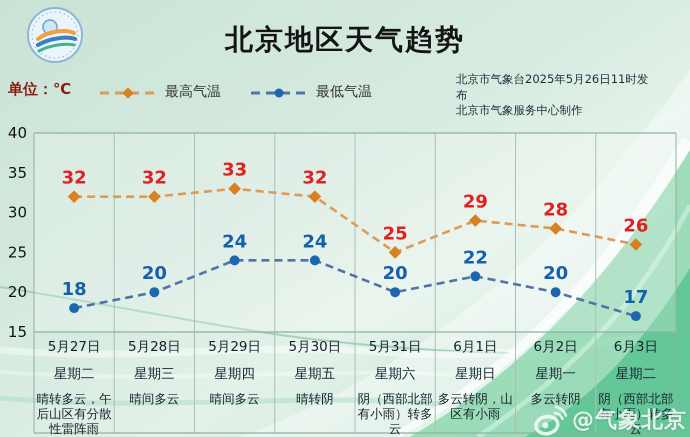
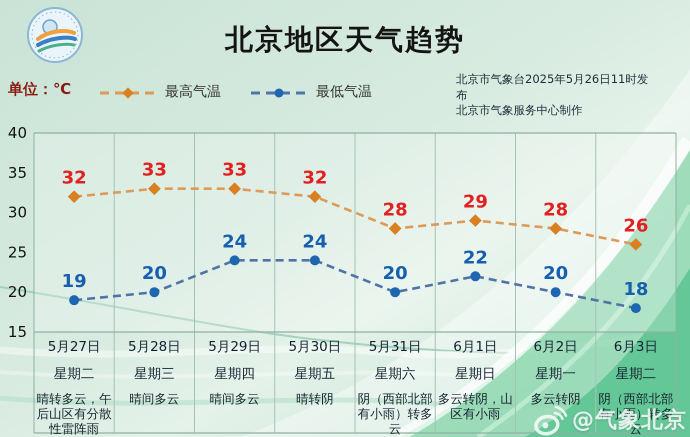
最低气温/5月27日: 18 -> 19
最高气温/5月28日: 32 -> 33
最高气温/5月31日: 25 -> 28
最低气温/6月3日: 17 -> 18
